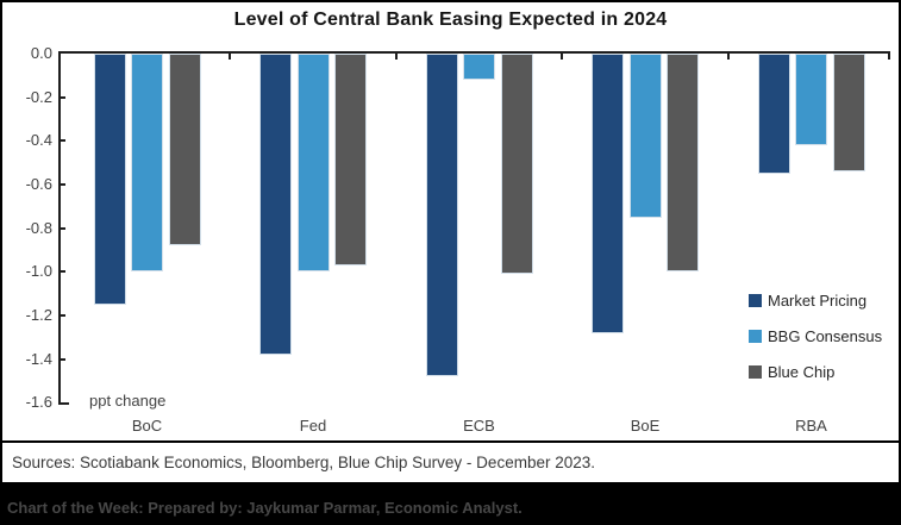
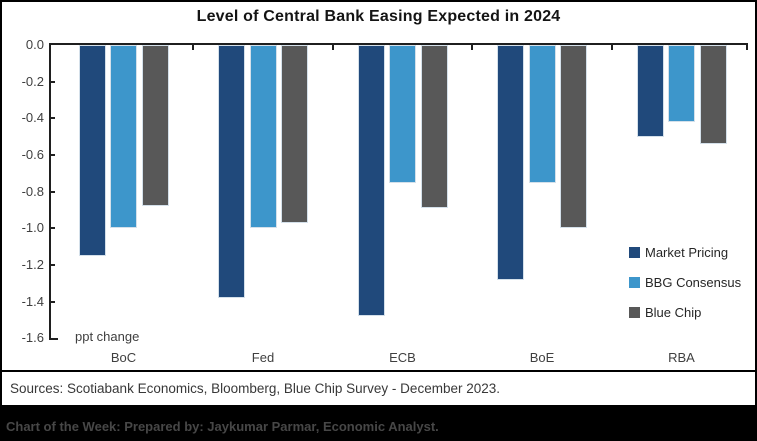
BBG Consensus/ECB: -0.12 -> -0.75
Blue Chip/ECB: -1.01 -> -0.89
Market Pricing/RBA: -0.55 -> -0.50
